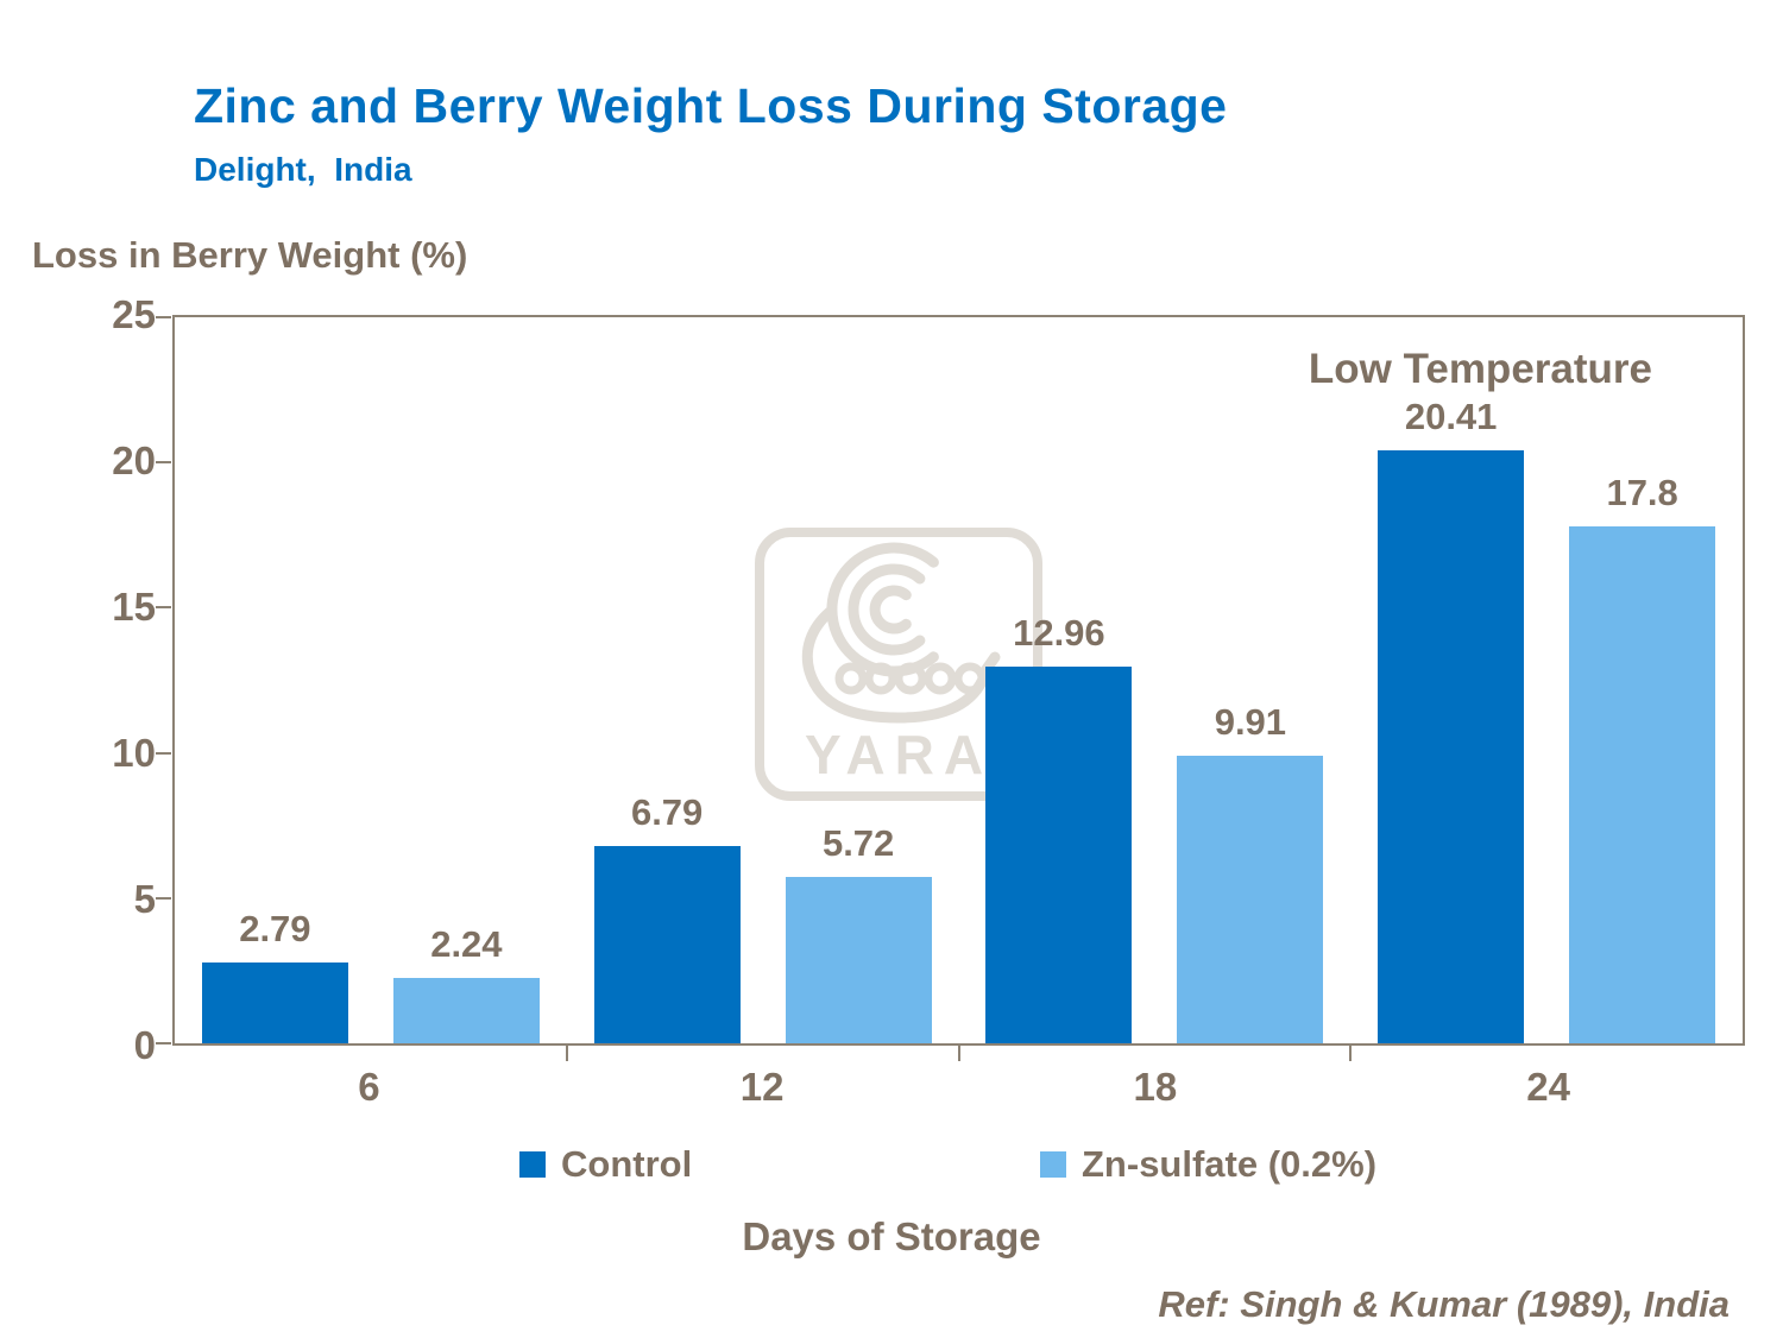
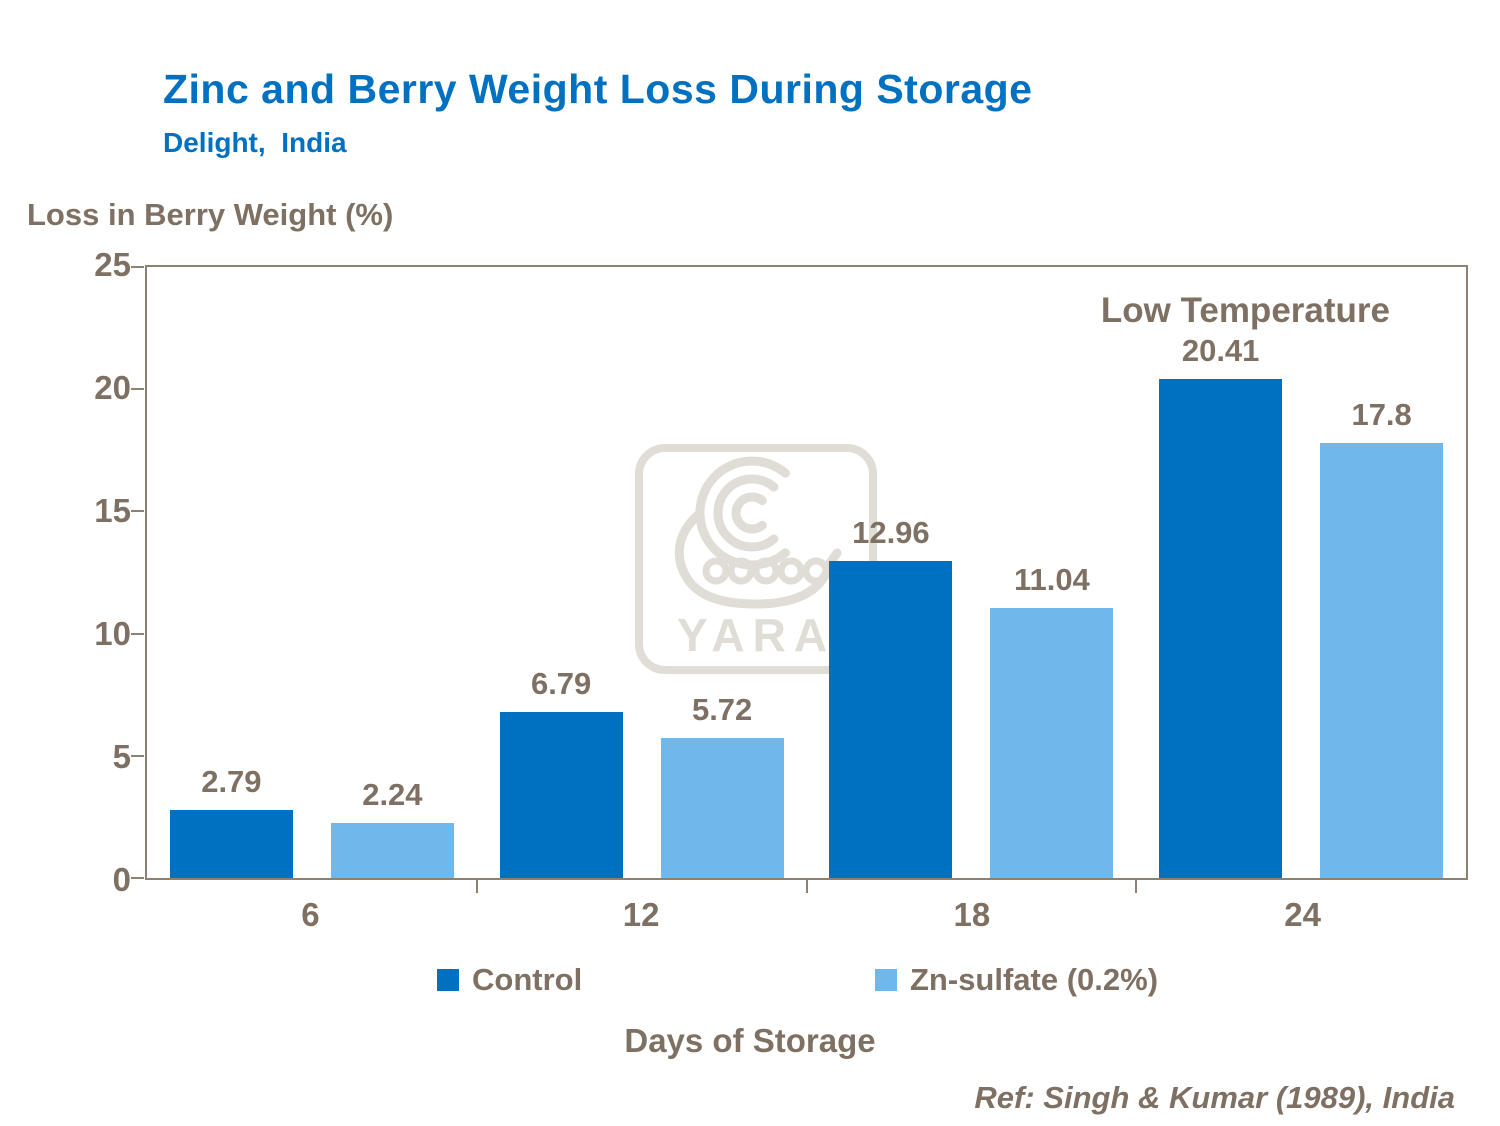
Zn-sulfate (0.2%)/18: 9.91 -> 11.04
